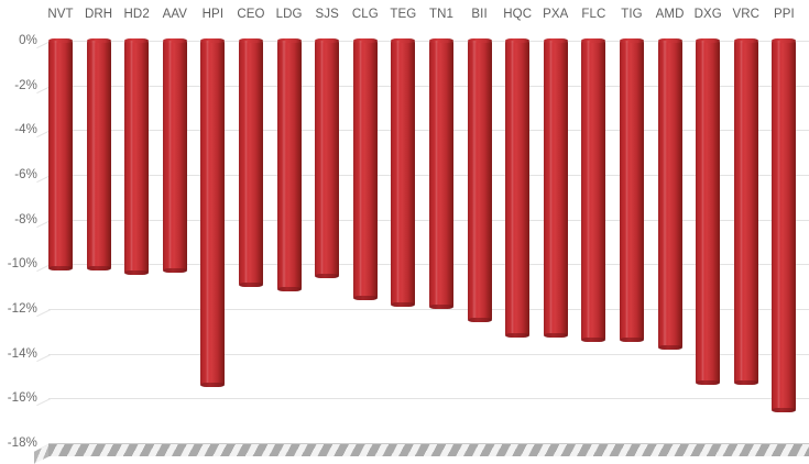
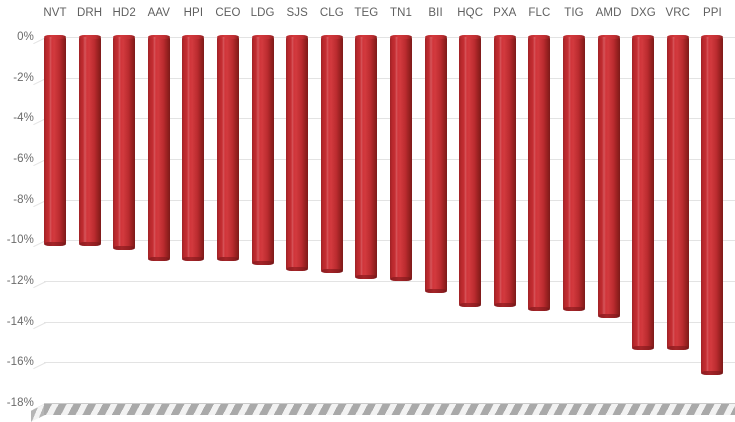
AAV: -10.3% -> -10.9%
HPI: -15.4% -> -10.9%
SJS: -10.5% -> -11.4%
